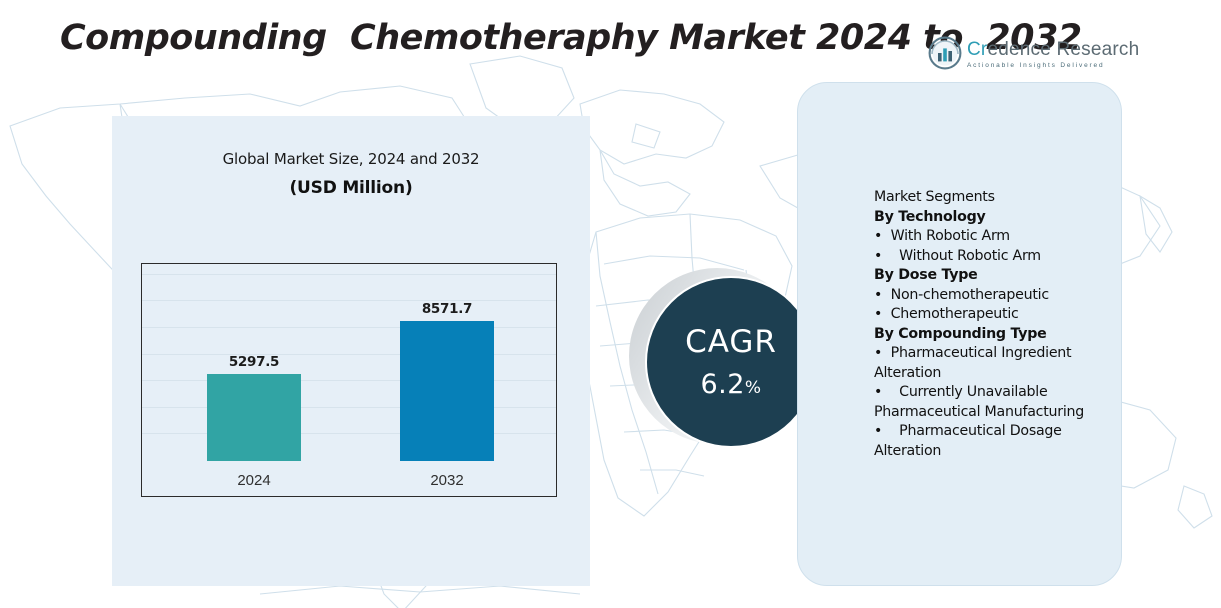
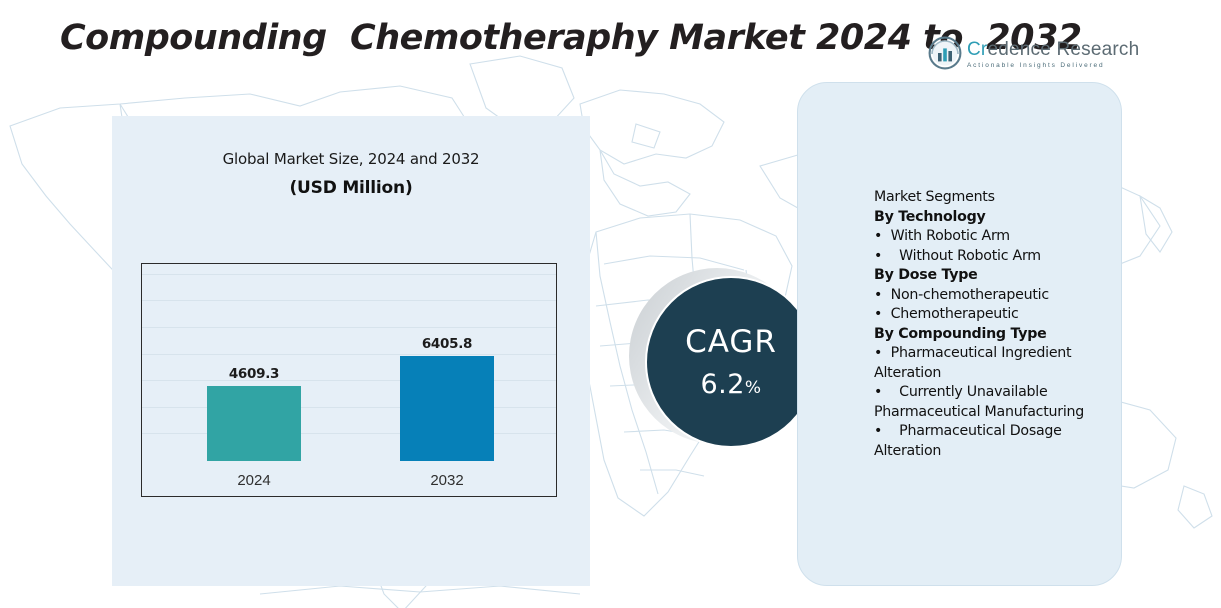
2024: 5297.5 -> 4609.3
2032: 8571.7 -> 6405.8
